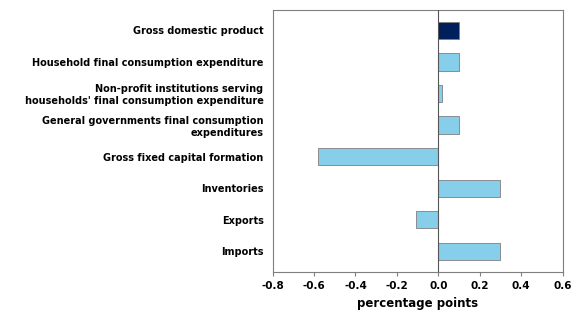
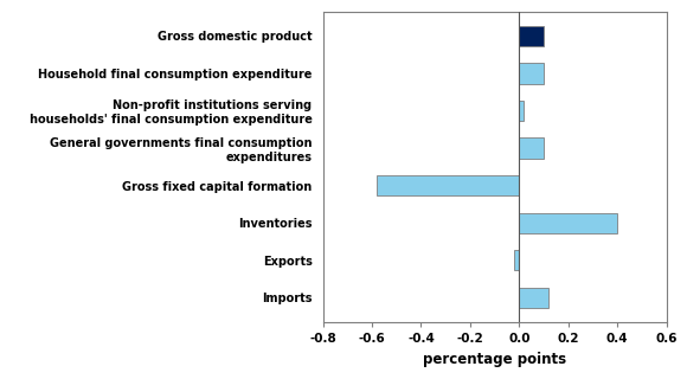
Inventories: 0.30 -> 0.40
Exports: -0.11 -> -0.02
Imports: 0.30 -> 0.12
